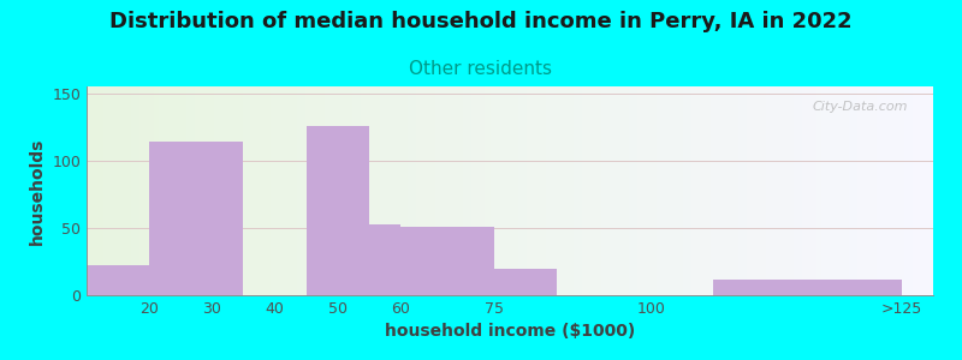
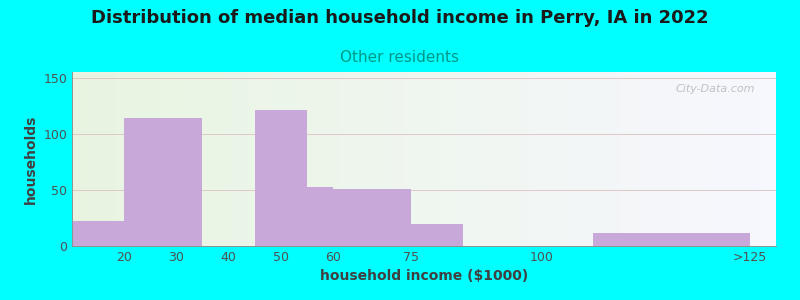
50: 126 -> 121
